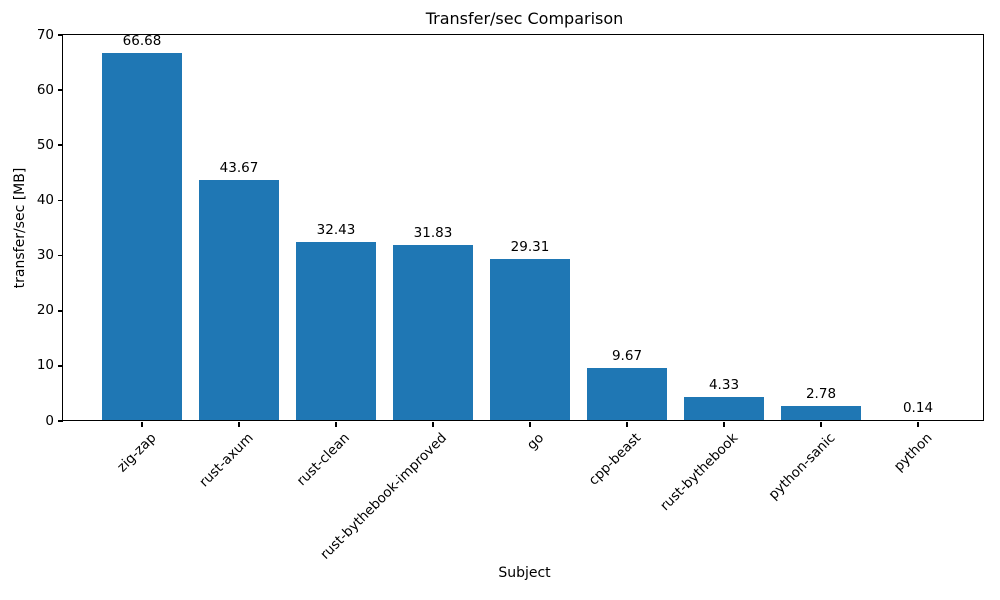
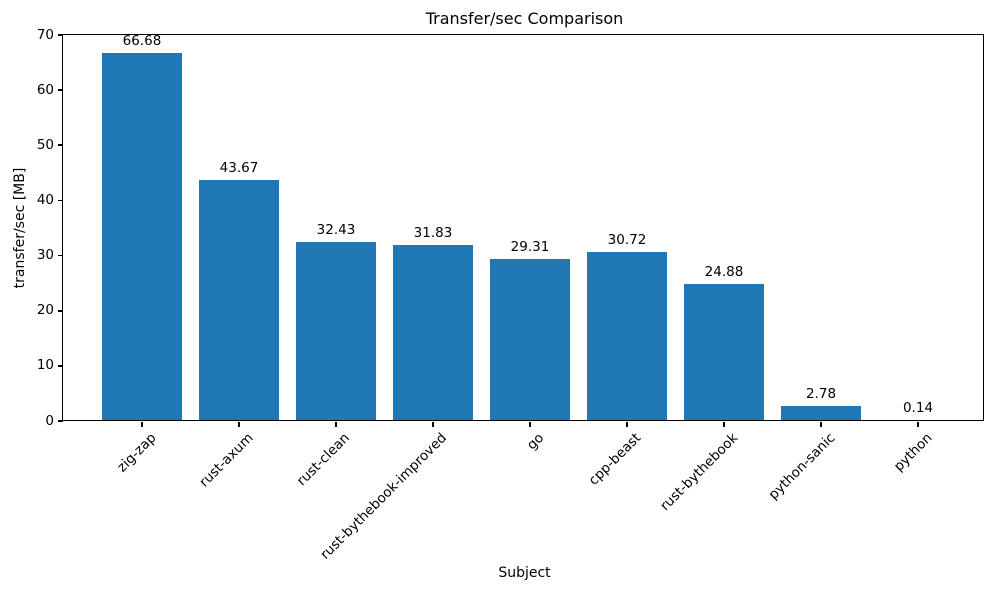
cpp-beast: 9.67 -> 30.72
rust-bythebook: 4.33 -> 24.88
